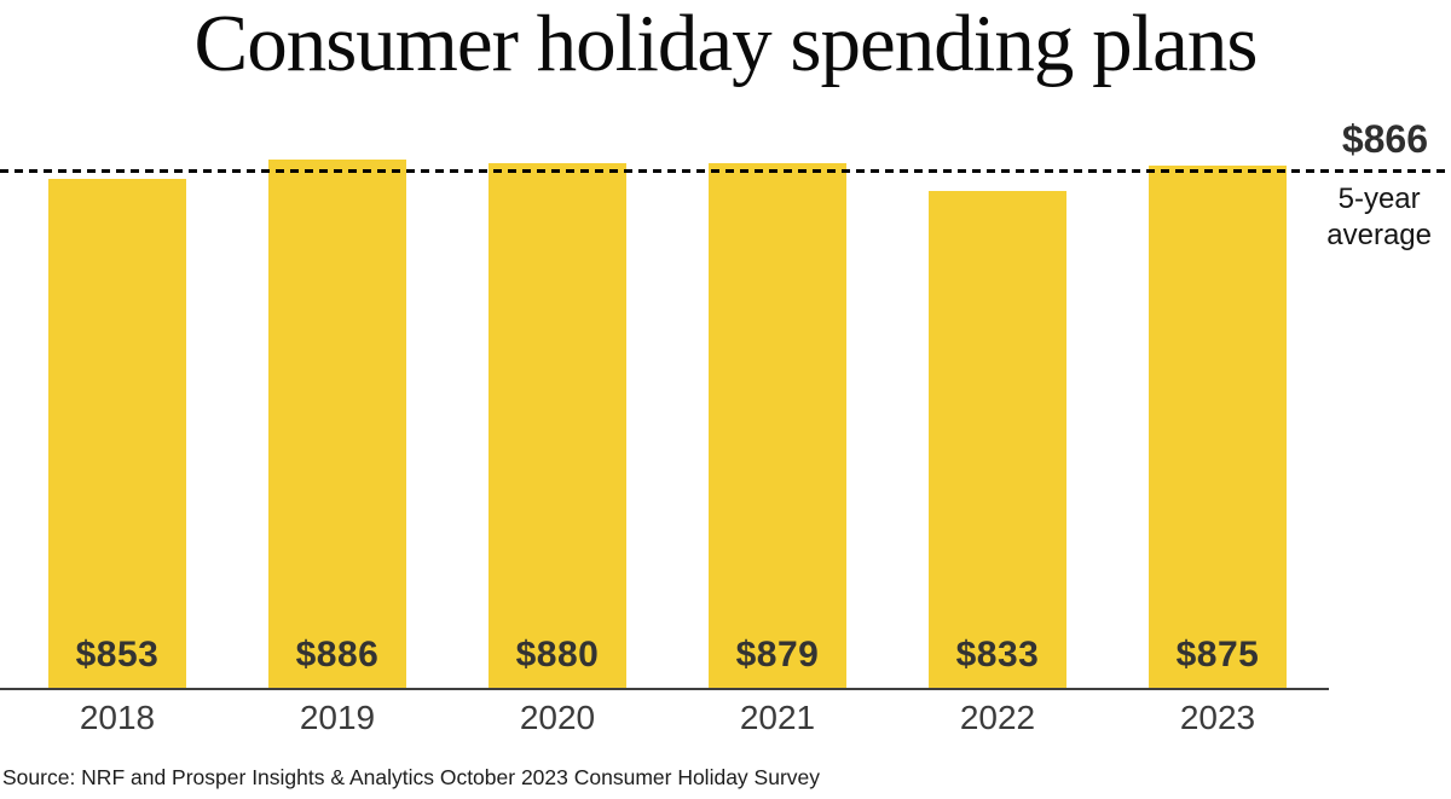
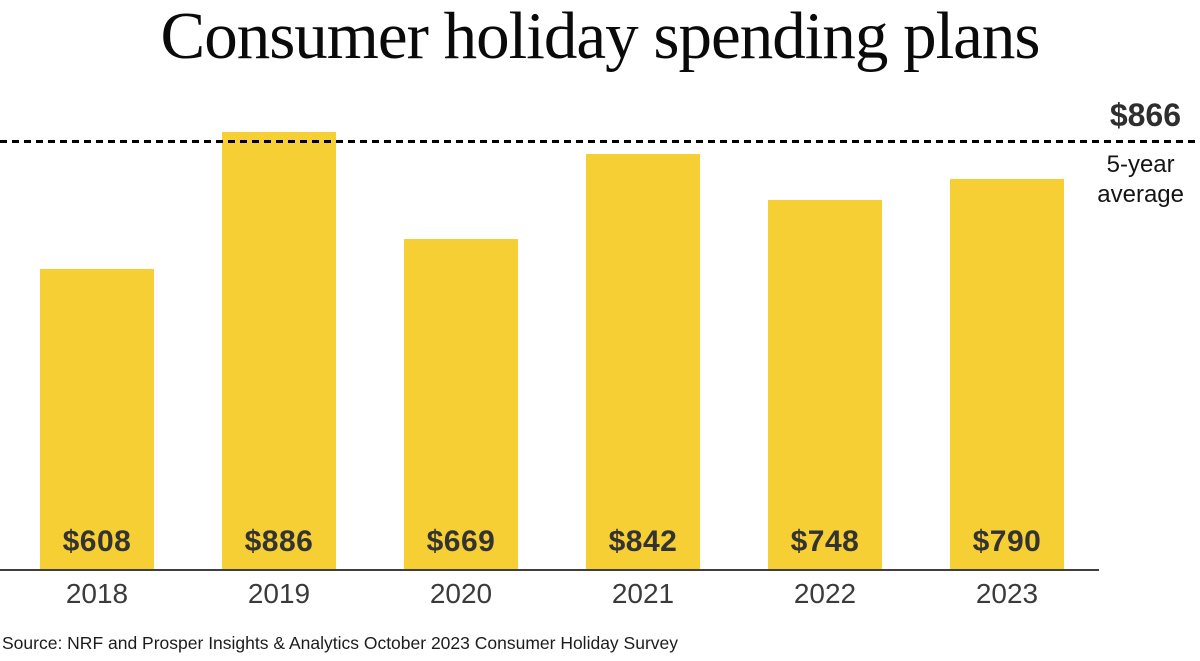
2018: $853 -> $608
2020: $880 -> $669
2021: $879 -> $842
2022: $833 -> $748
2023: $875 -> $790
